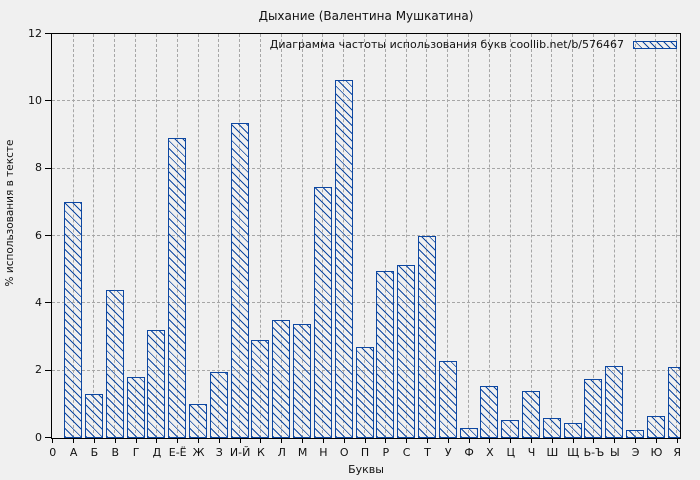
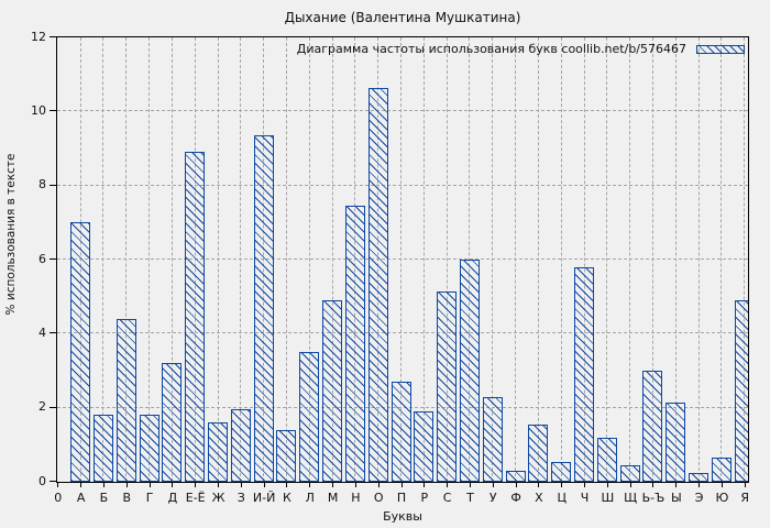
Б: 1.3 -> 1.8
Ж: 1.0 -> 1.6
К: 2.9 -> 1.4
М: 3.4 -> 4.9
Р: 5.0 -> 1.9
Ч: 1.4 -> 5.8
Ш: 0.6 -> 1.2
Ь-Ъ: 1.8 -> 3.0
Я: 2.1 -> 4.9
